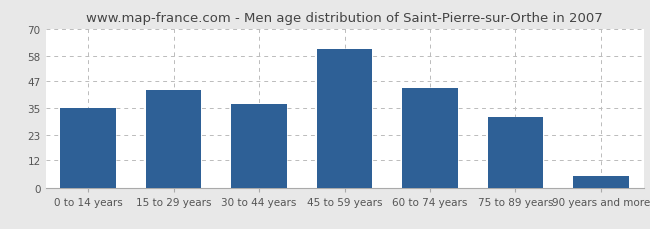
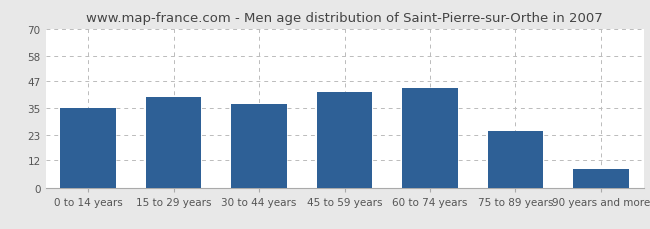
15 to 29 years: 43 -> 40
45 to 59 years: 61 -> 42
75 to 89 years: 31 -> 25
90 years and more: 5 -> 8
